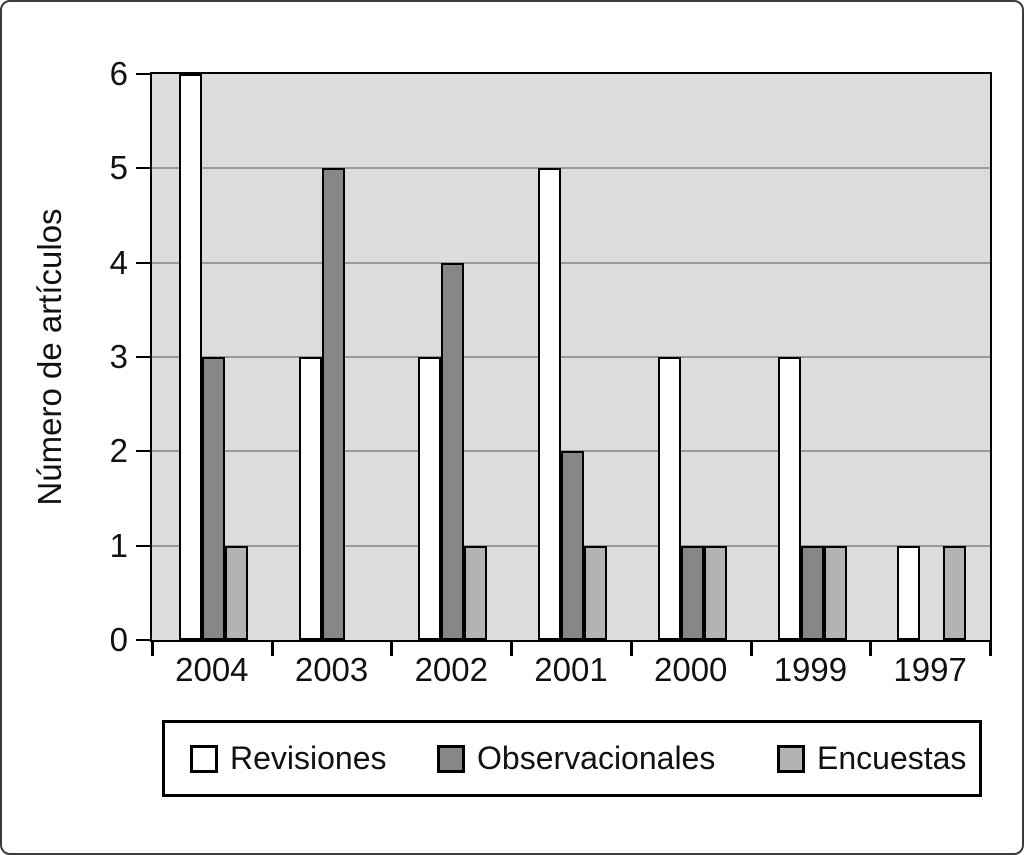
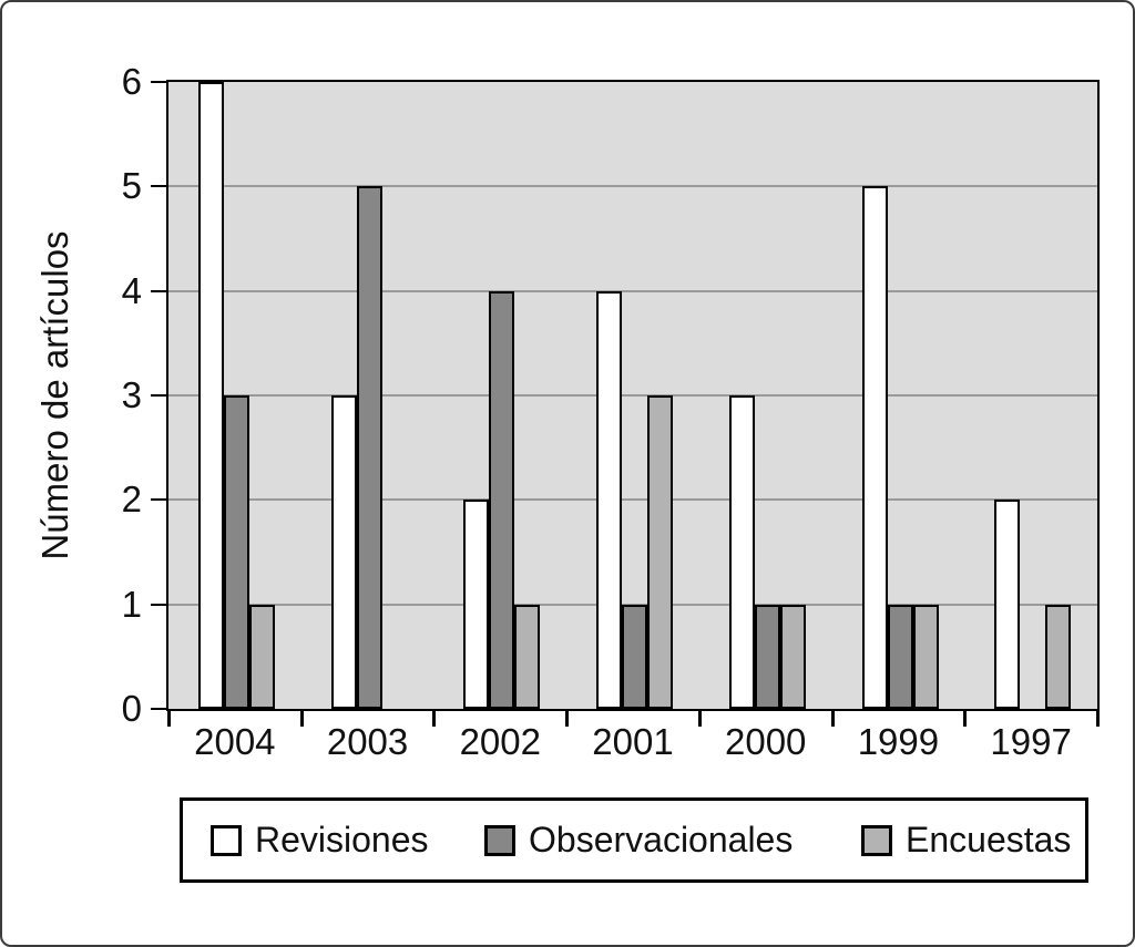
Revisiones/2002: 3 -> 2
Revisiones/2001: 5 -> 4
Observacionales/2001: 2 -> 1
Encuestas/2001: 1 -> 3
Revisiones/1999: 3 -> 5
Revisiones/1997: 1 -> 2
